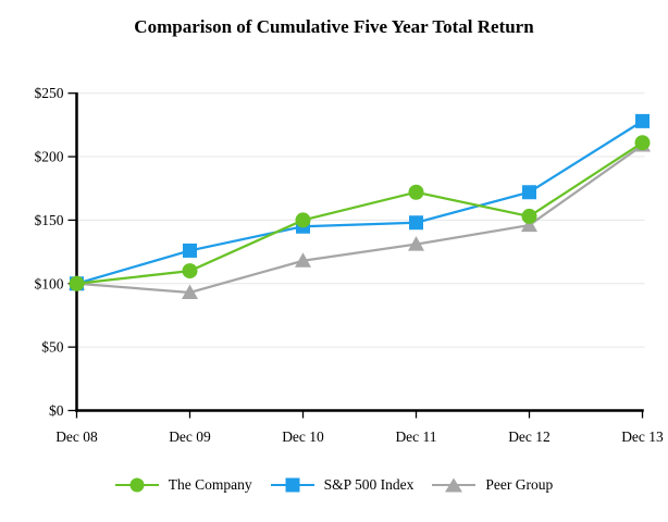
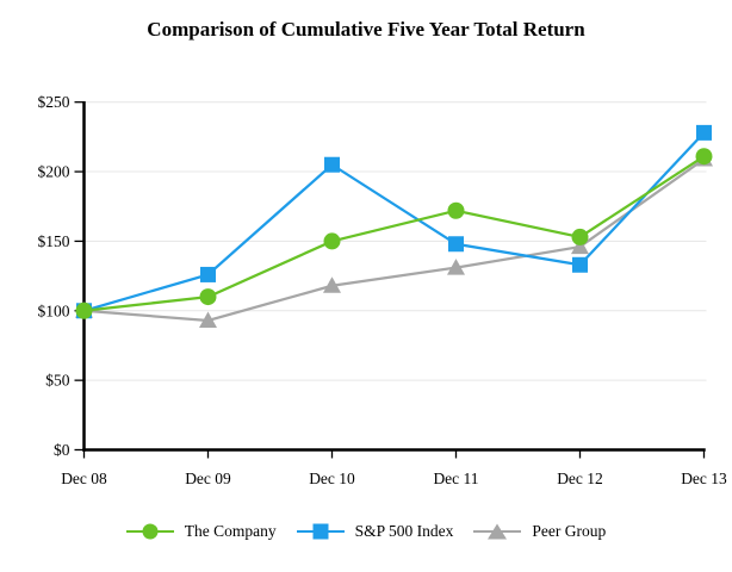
S&P 500 Index/Dec 10: $145 -> $205
S&P 500 Index/Dec 12: $172 -> $133
